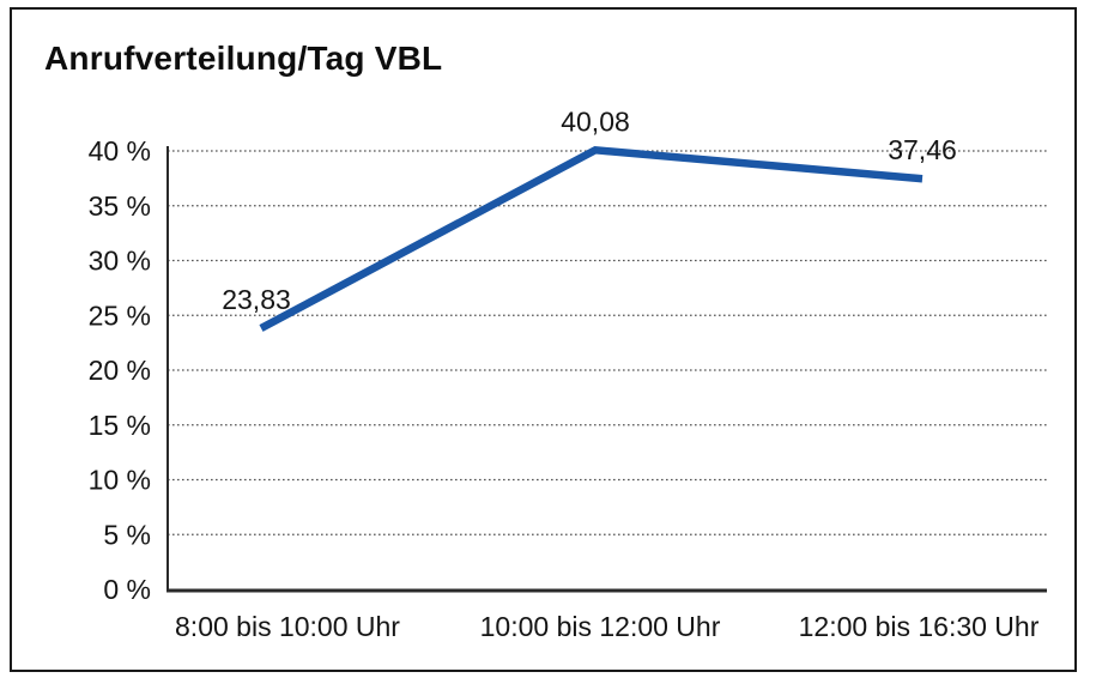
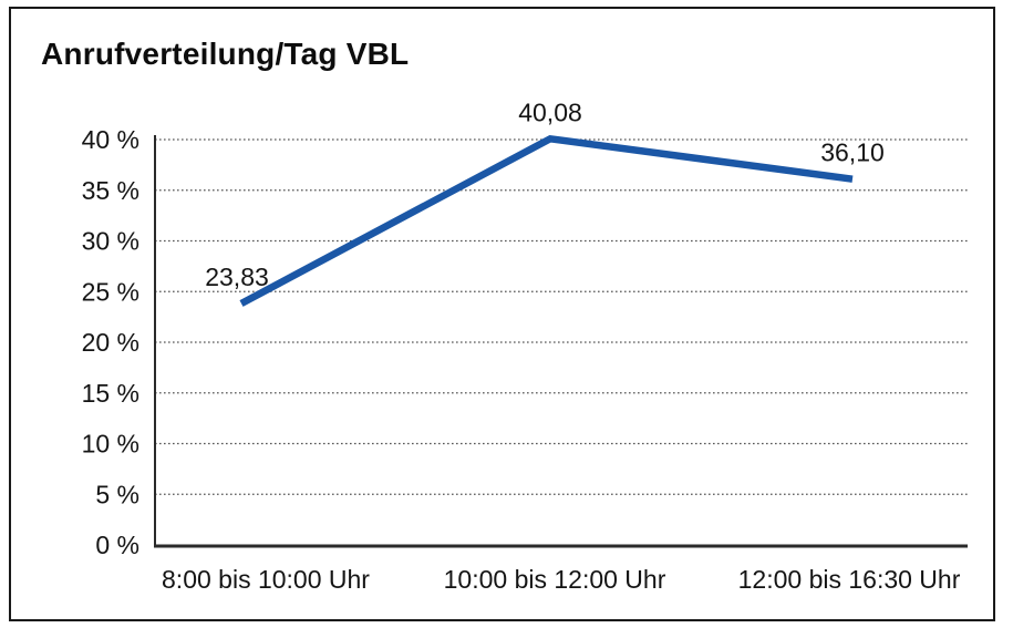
12:00 bis 16:30 Uhr: 37,46 -> 36,10
